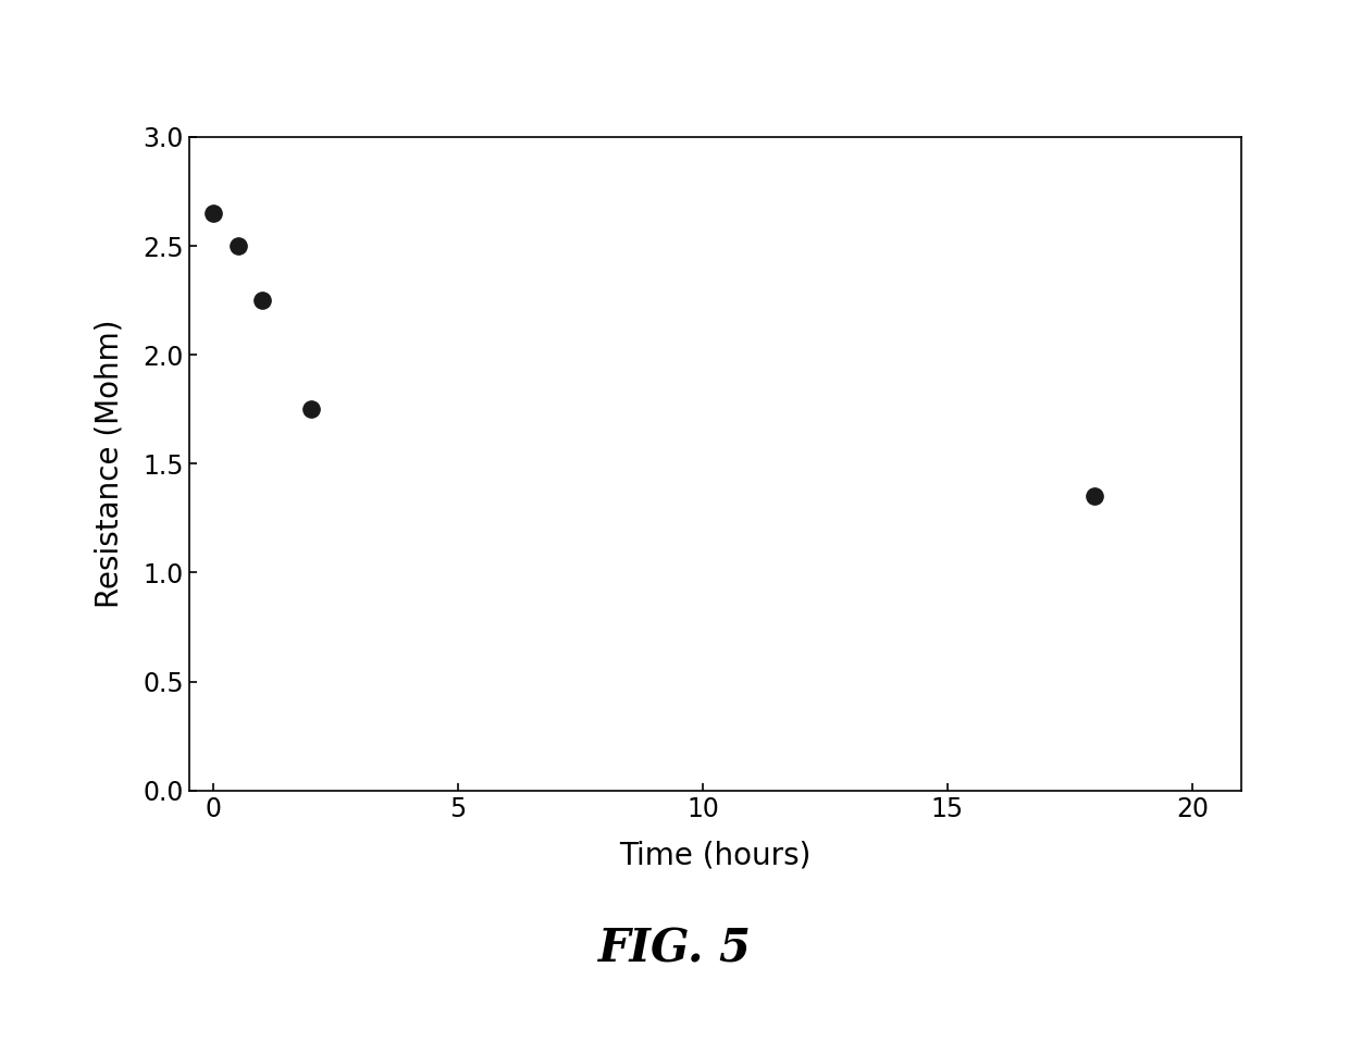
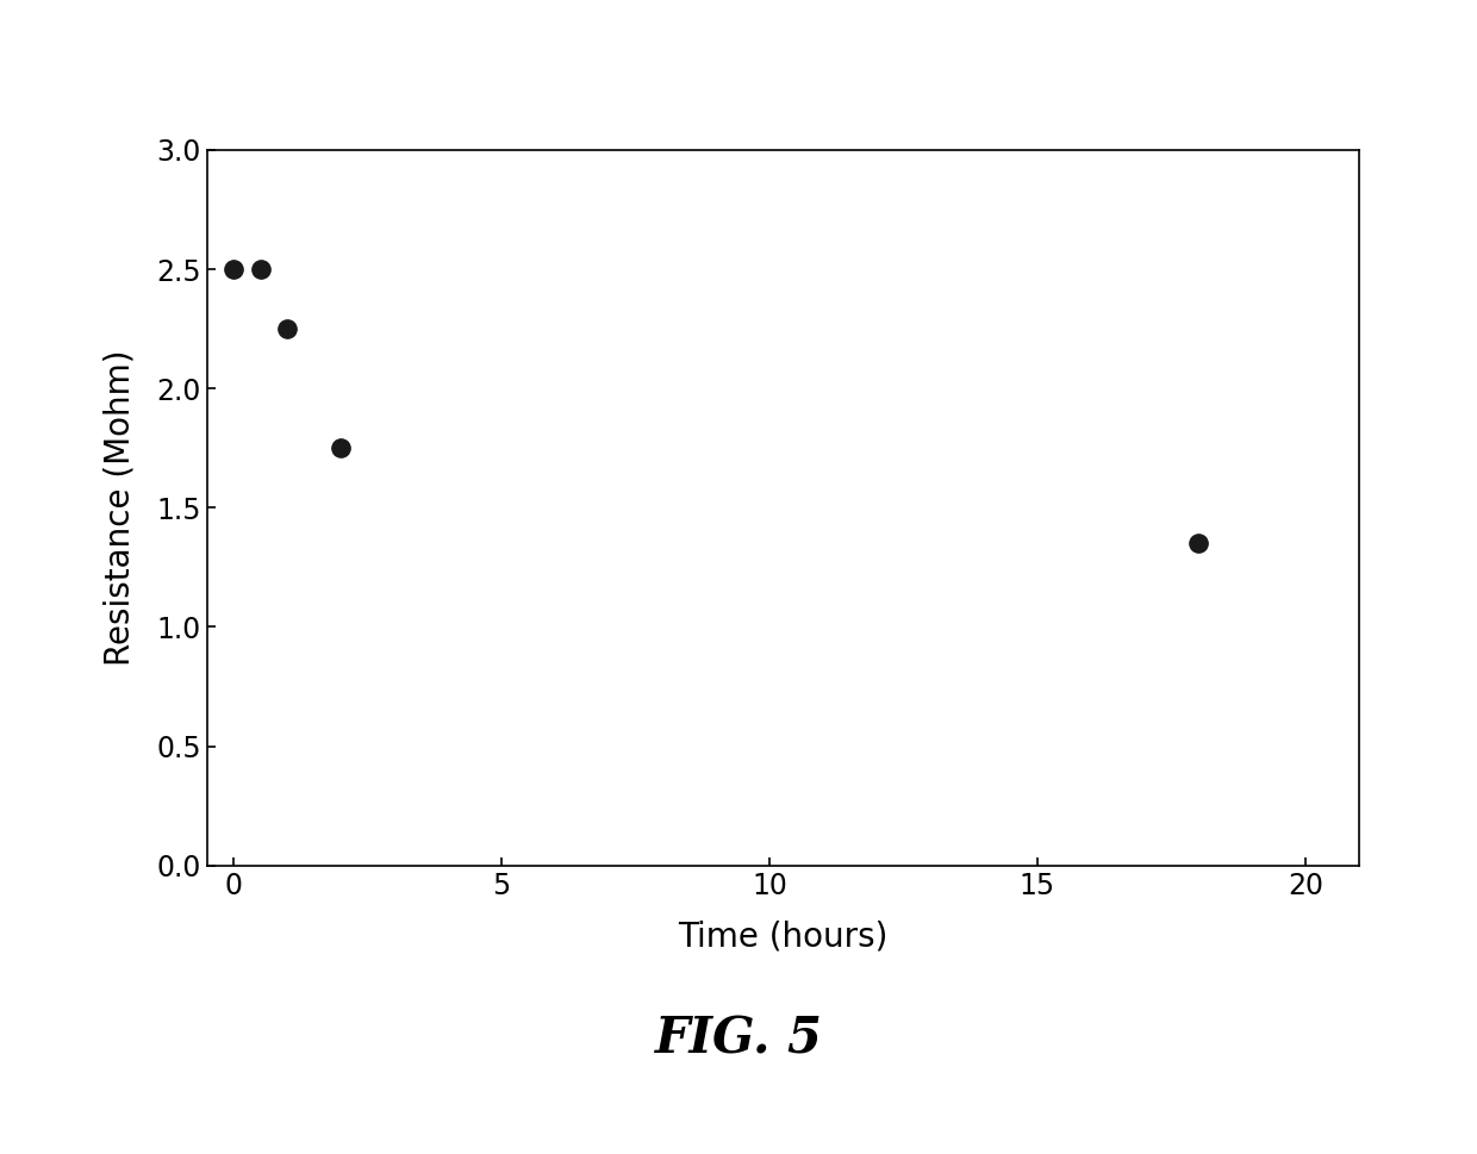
0: 2.65 -> 2.50
